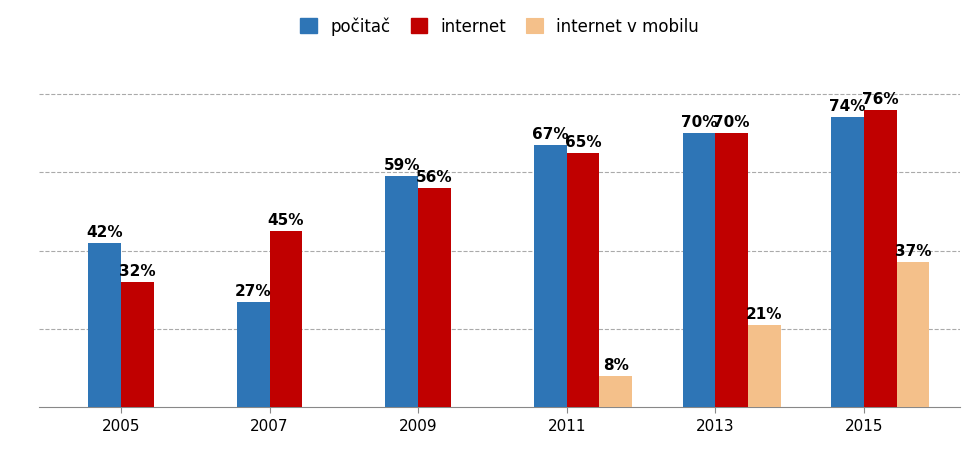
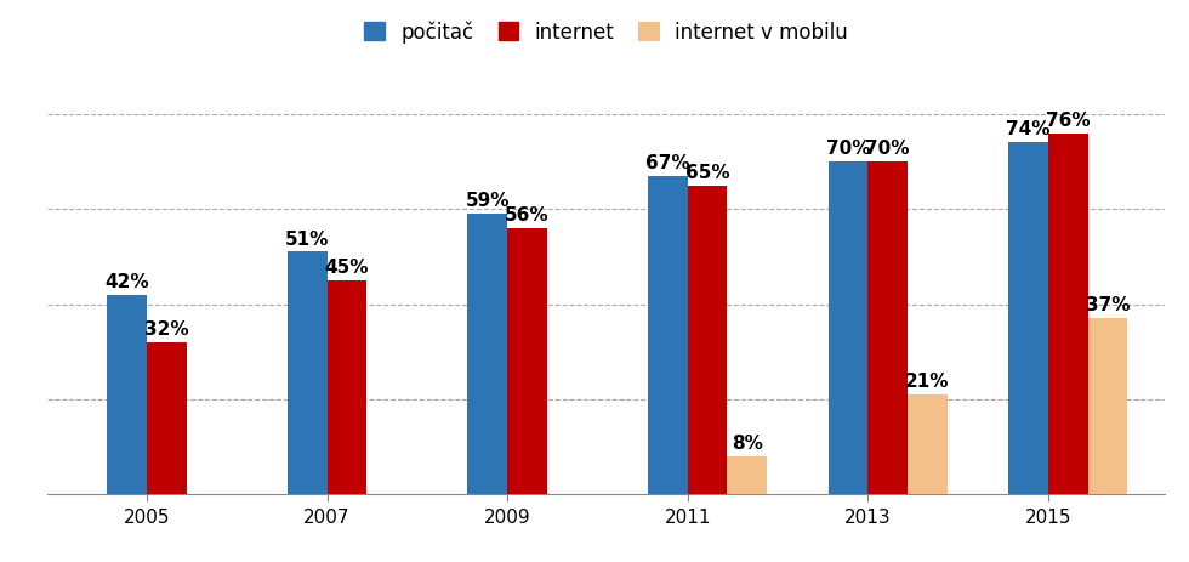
počitač/2007: 27% -> 51%
